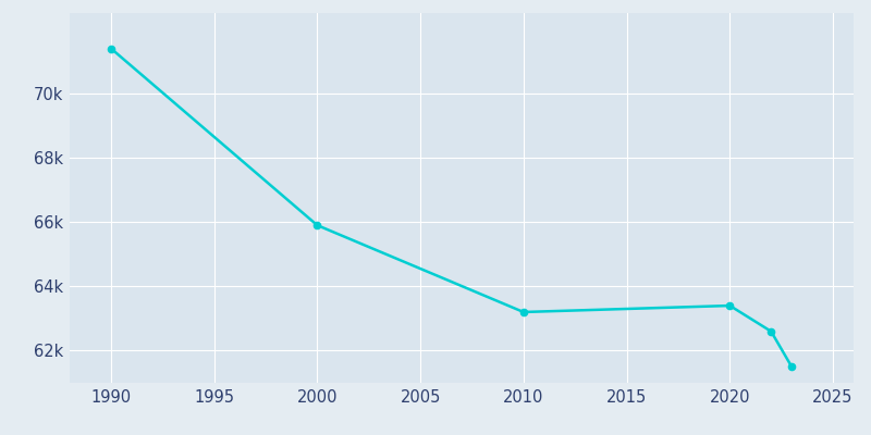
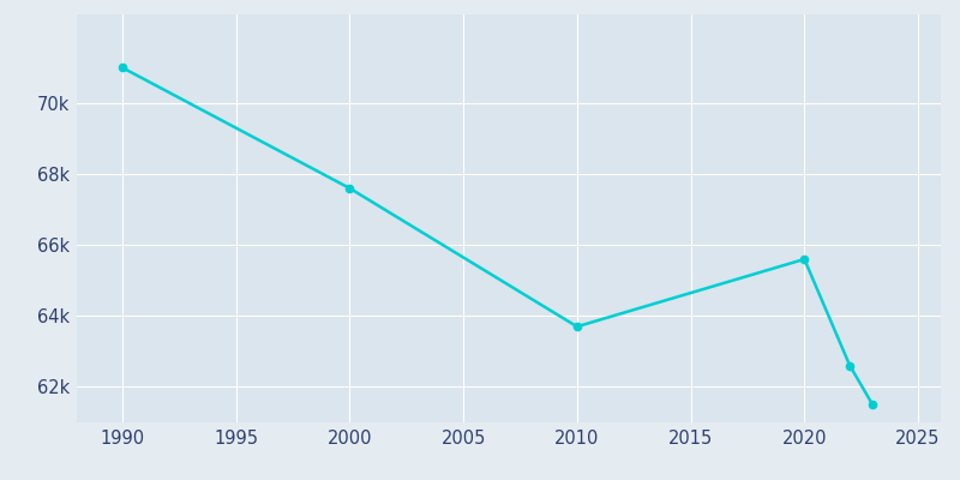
1990: 71.4k -> 71.0k
2000: 65.9k -> 67.6k
2010: 63.2k -> 63.7k
2020: 63.4k -> 65.6k
